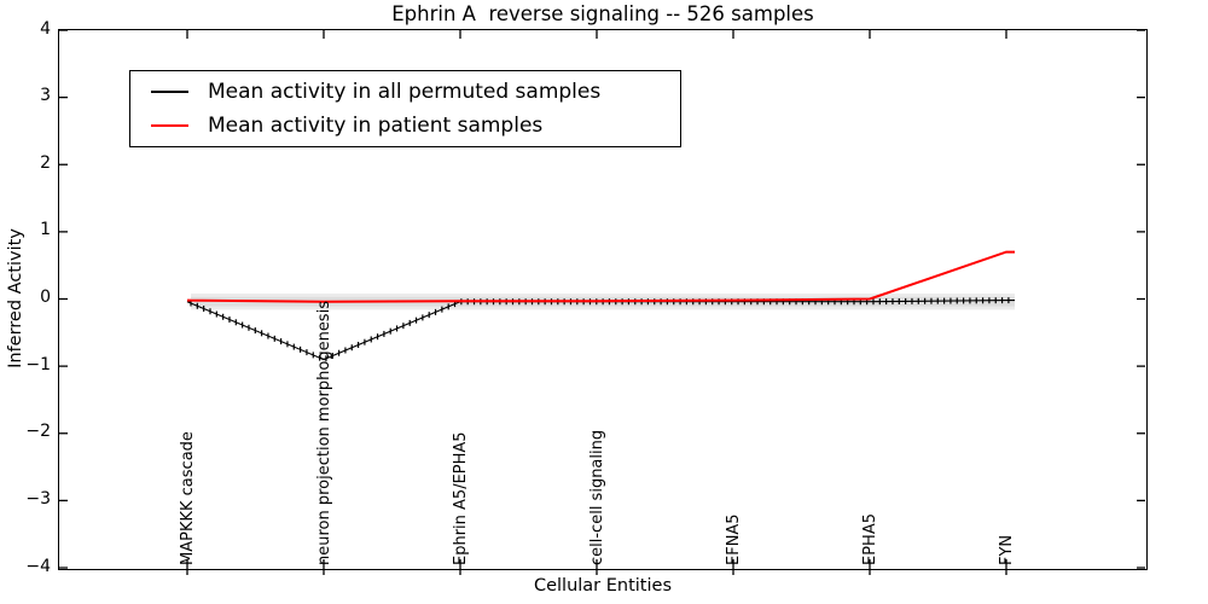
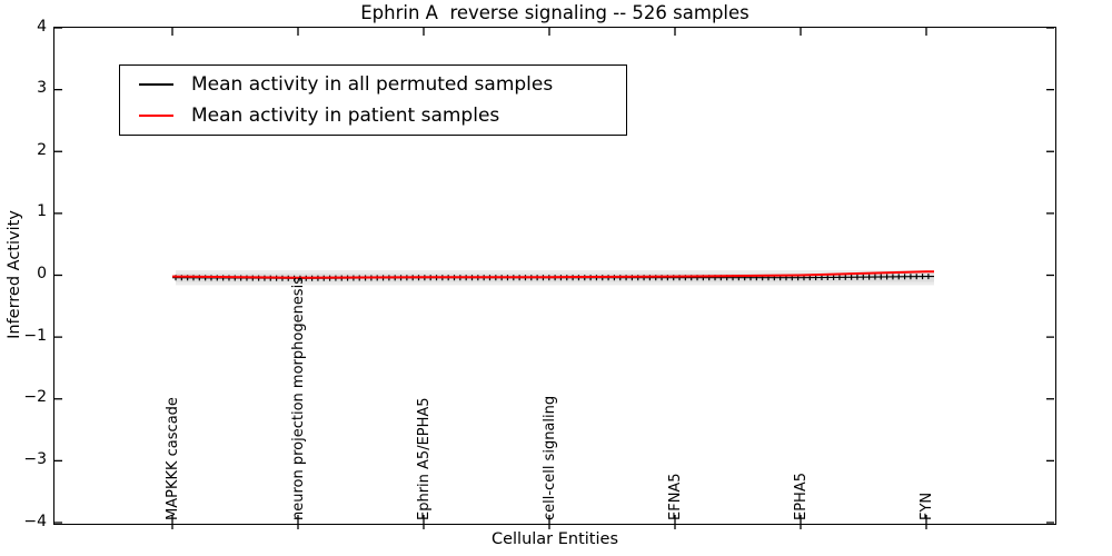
Mean activity in all permuted samples/neuron projection morphogenesis: -0.9 -> -0.1
Mean activity in patient samples/FYN: 0.7 -> 0.1
